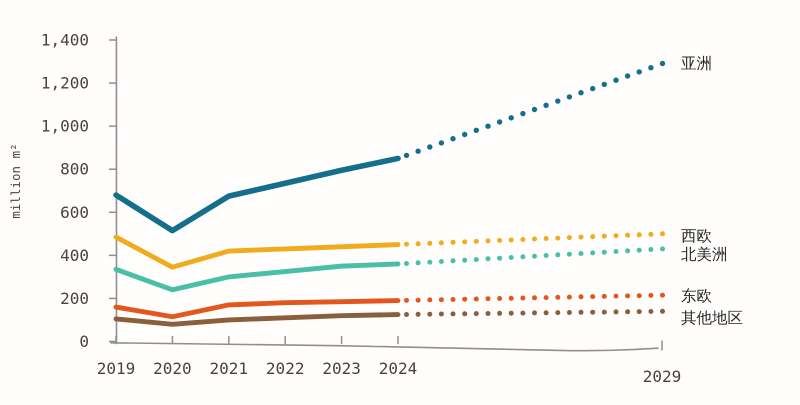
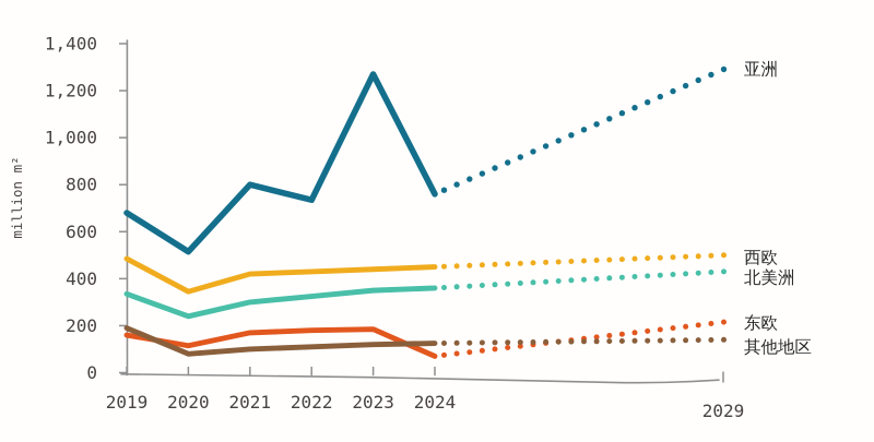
其他地区/2019: 100 -> 190
亚洲/2021: 680 -> 800
亚洲/2023: 800 -> 1270
亚洲/2024: 850 -> 760
东欧/2024: 190 -> 70
